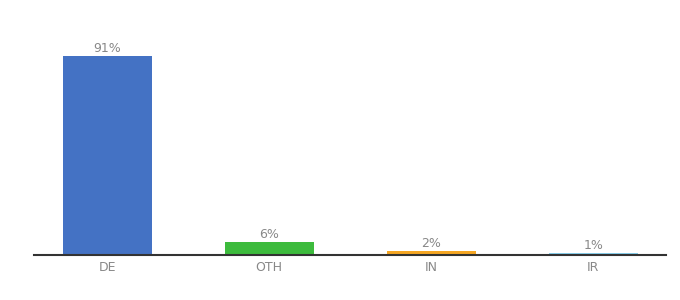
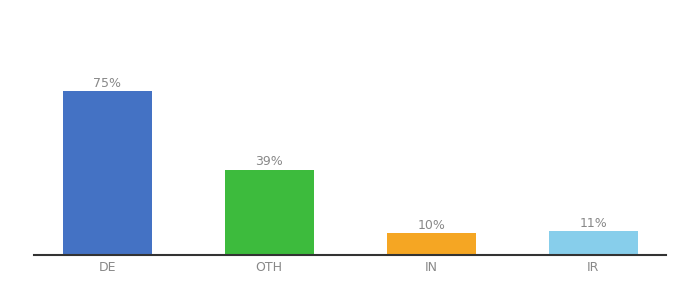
DE: 91% -> 75%
OTH: 6% -> 39%
IN: 2% -> 10%
IR: 1% -> 11%
